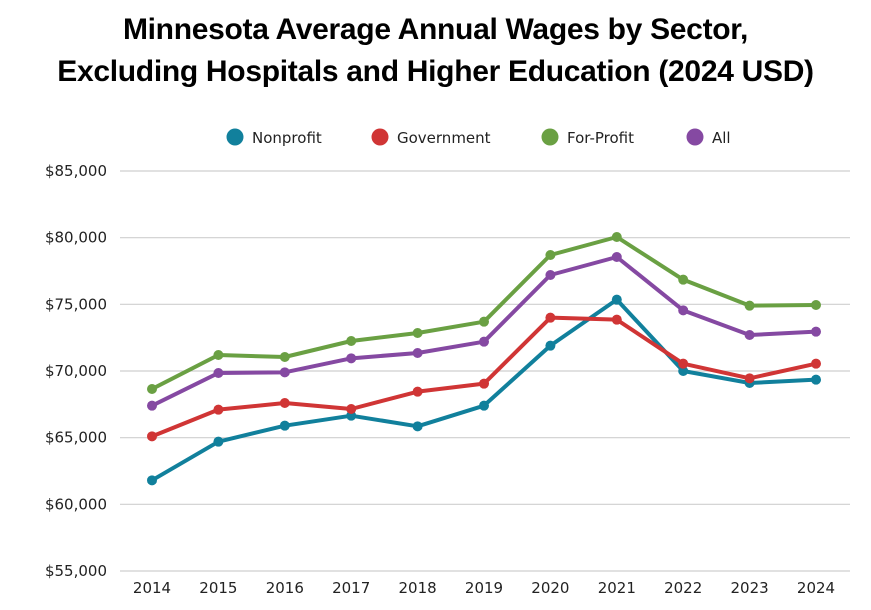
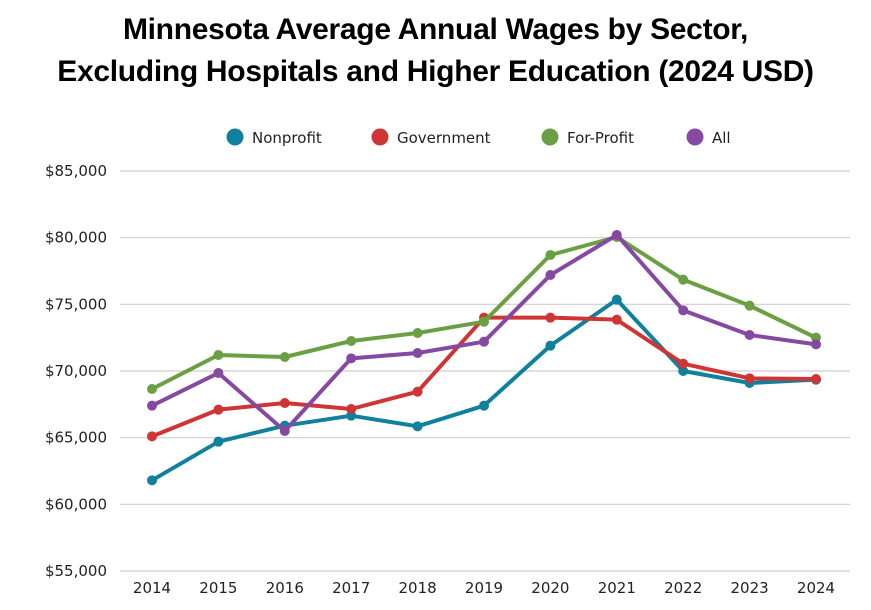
All/2016: $69900 -> $65500
Government/2019: $69000 -> $74000
All/2021: $78600 -> $80200
Government/2024: $70600 -> $69400
For-Profit/2024: $75000 -> $72500
All/2024: $73000 -> $72000
